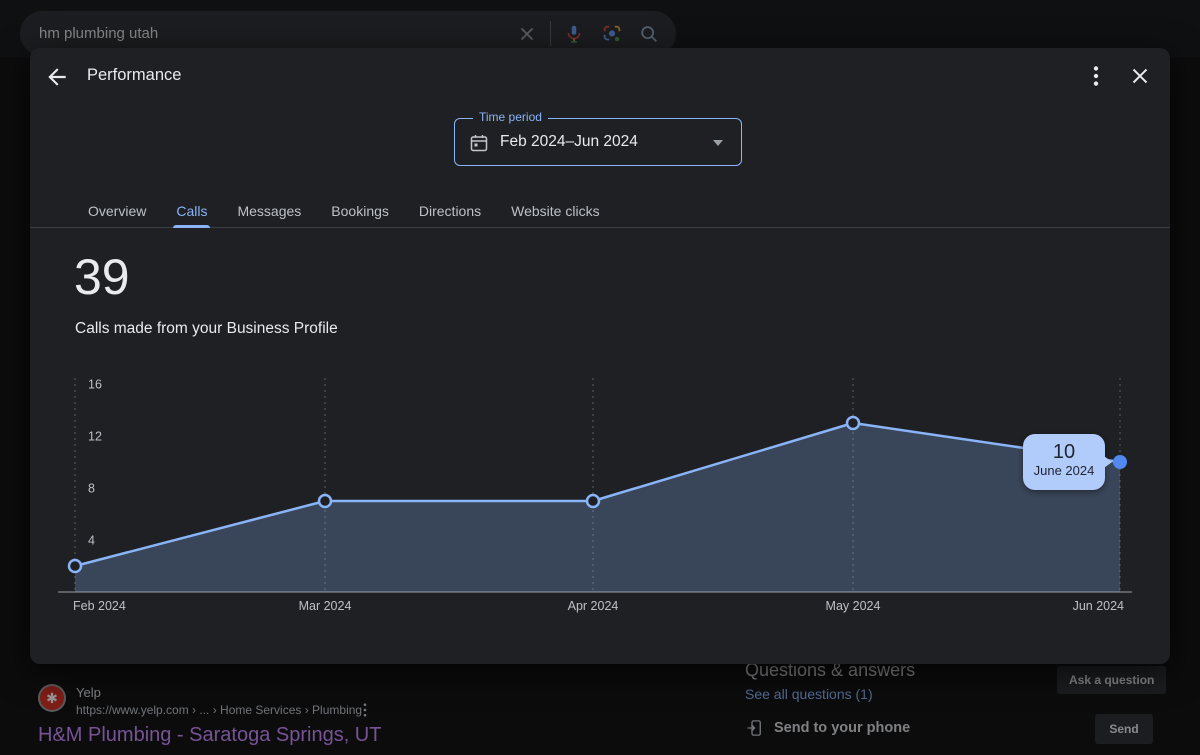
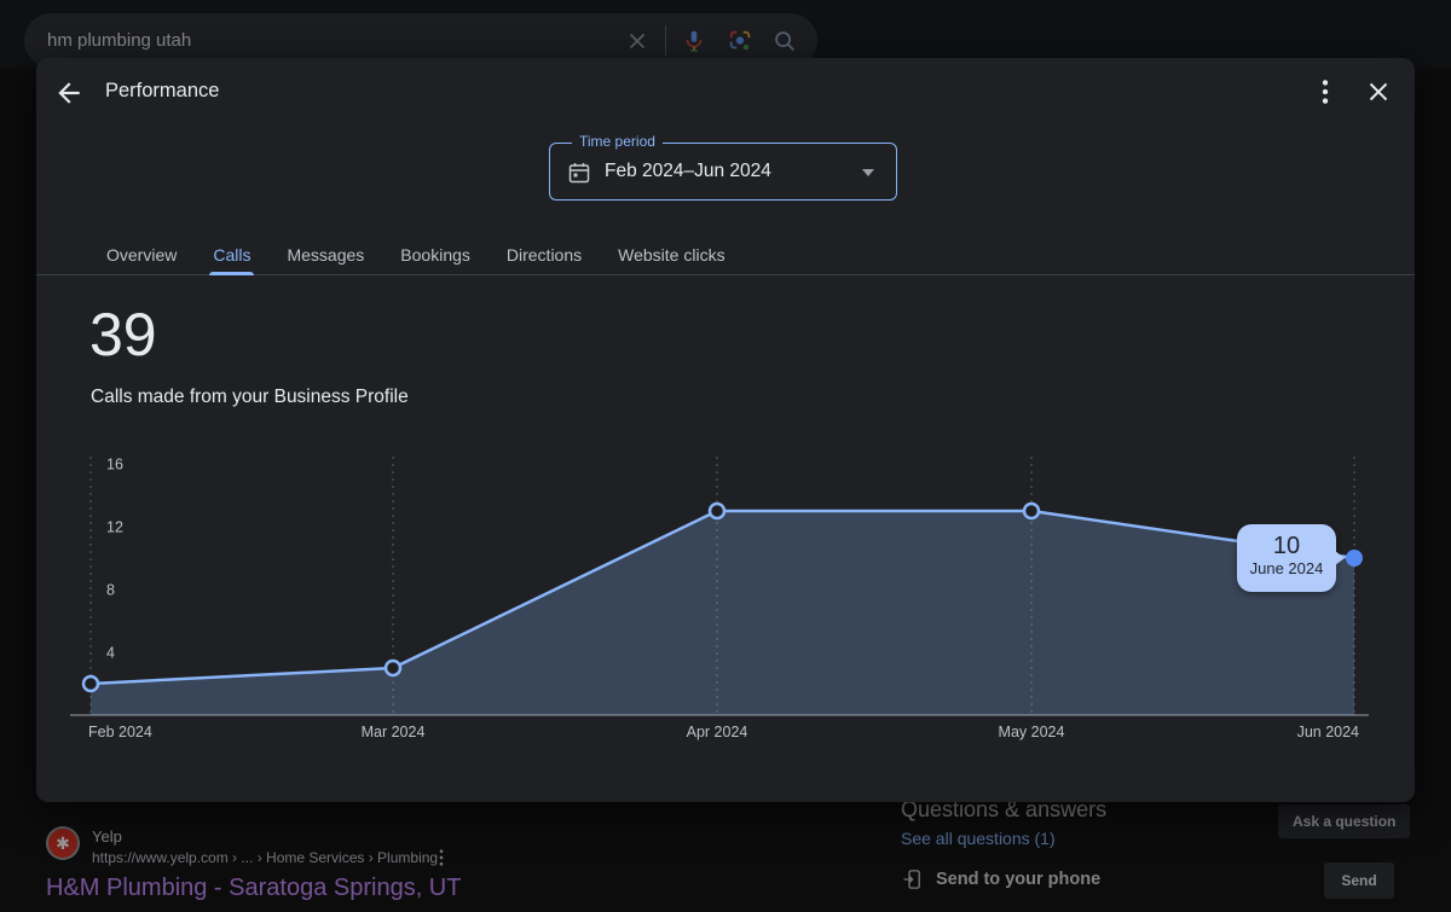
Mar 2024: 7 -> 3
Apr 2024: 7 -> 13
